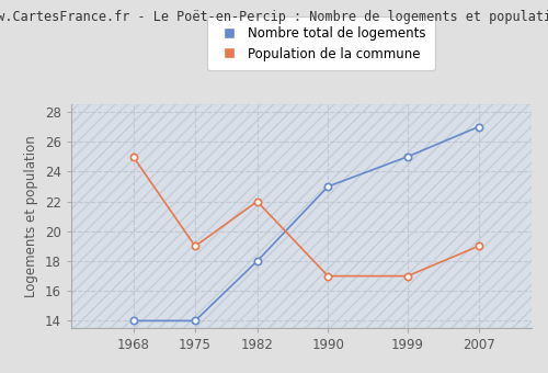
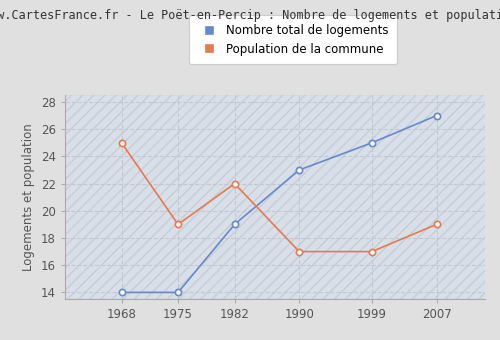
Nombre total de logements/1982: 18 -> 19
